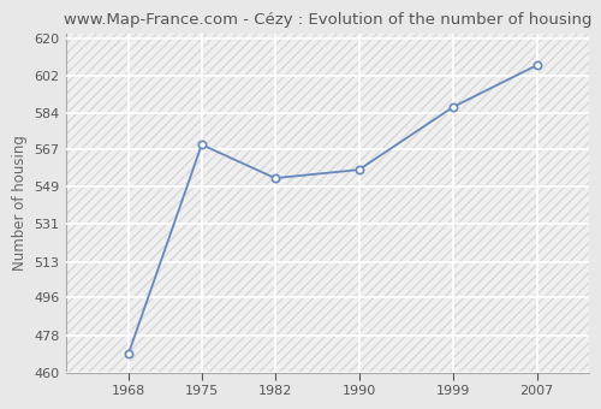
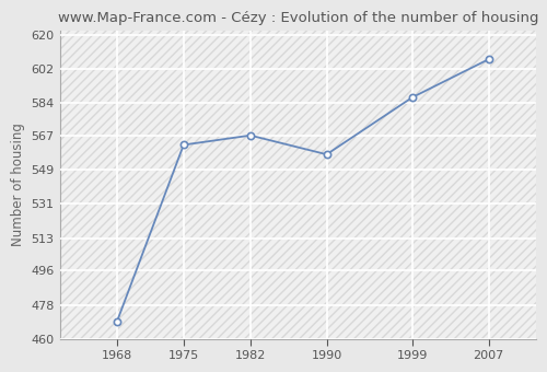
1975: 569 -> 562
1982: 553 -> 567
